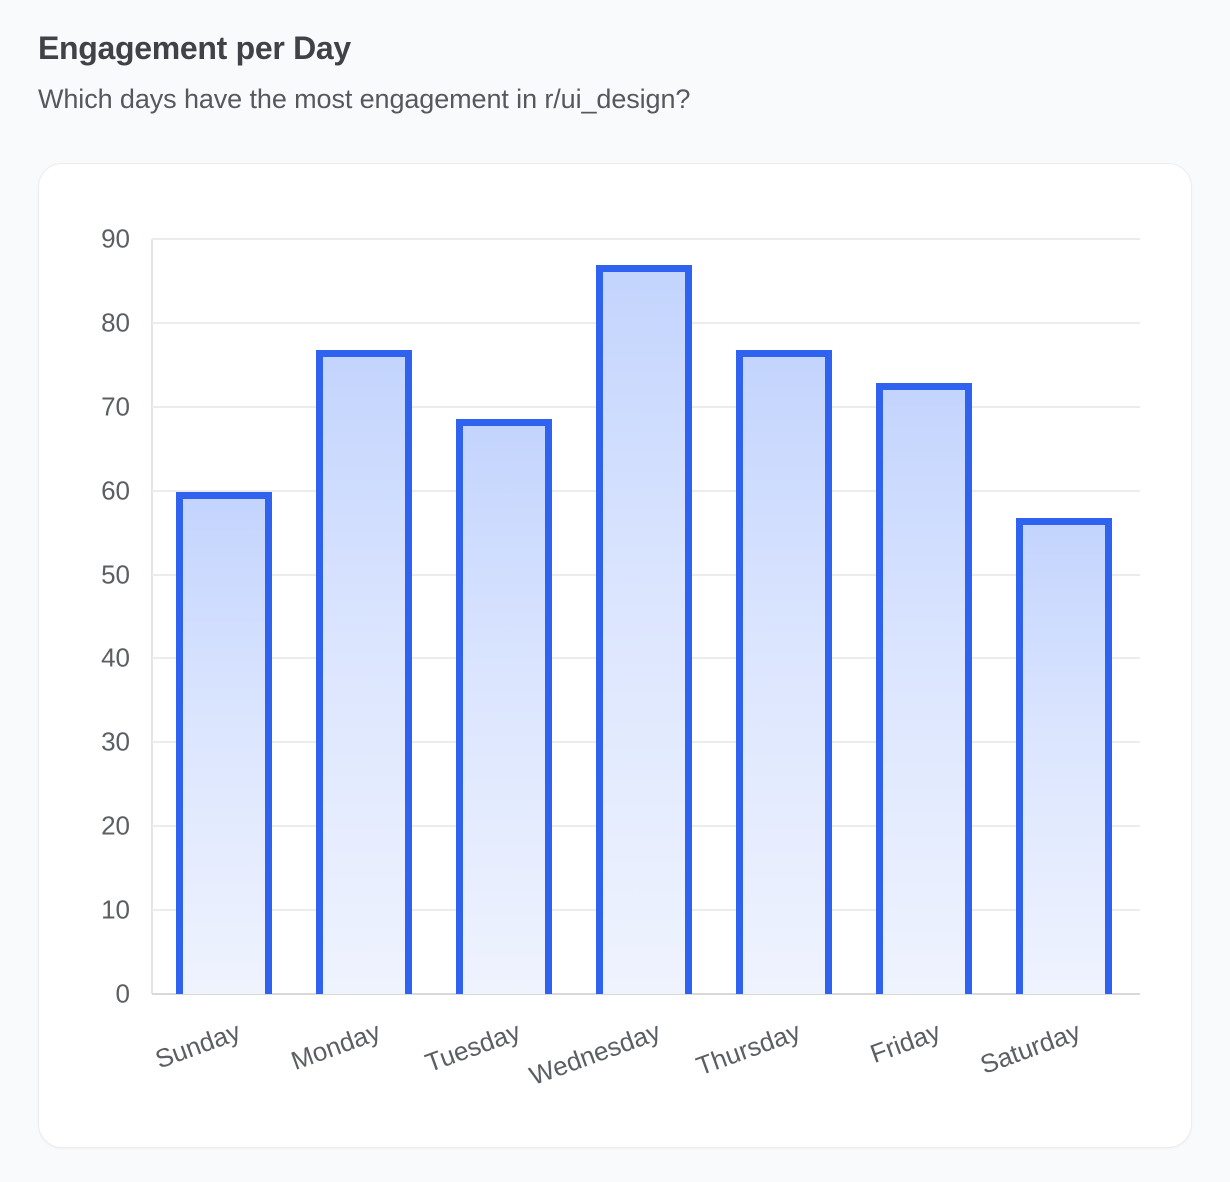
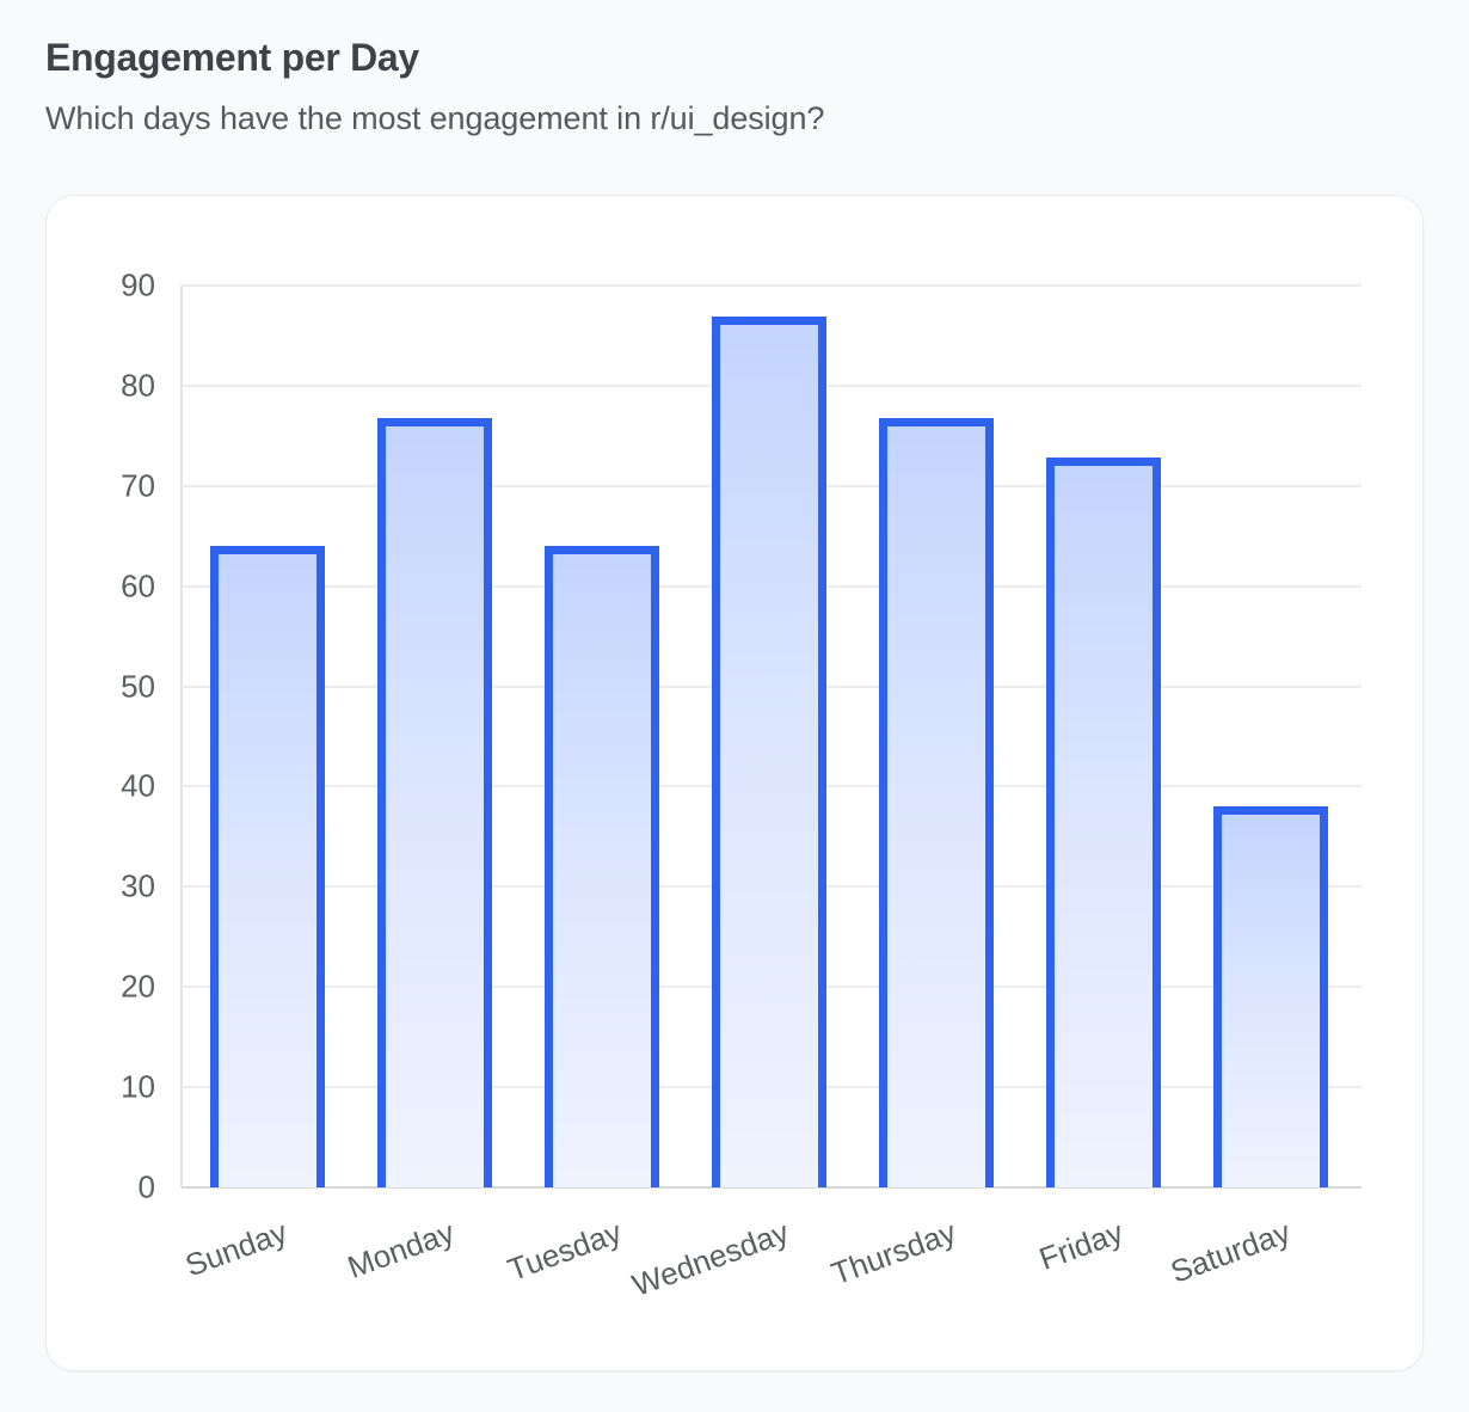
Sunday: 60 -> 64
Tuesday: 69 -> 64
Saturday: 57 -> 38
